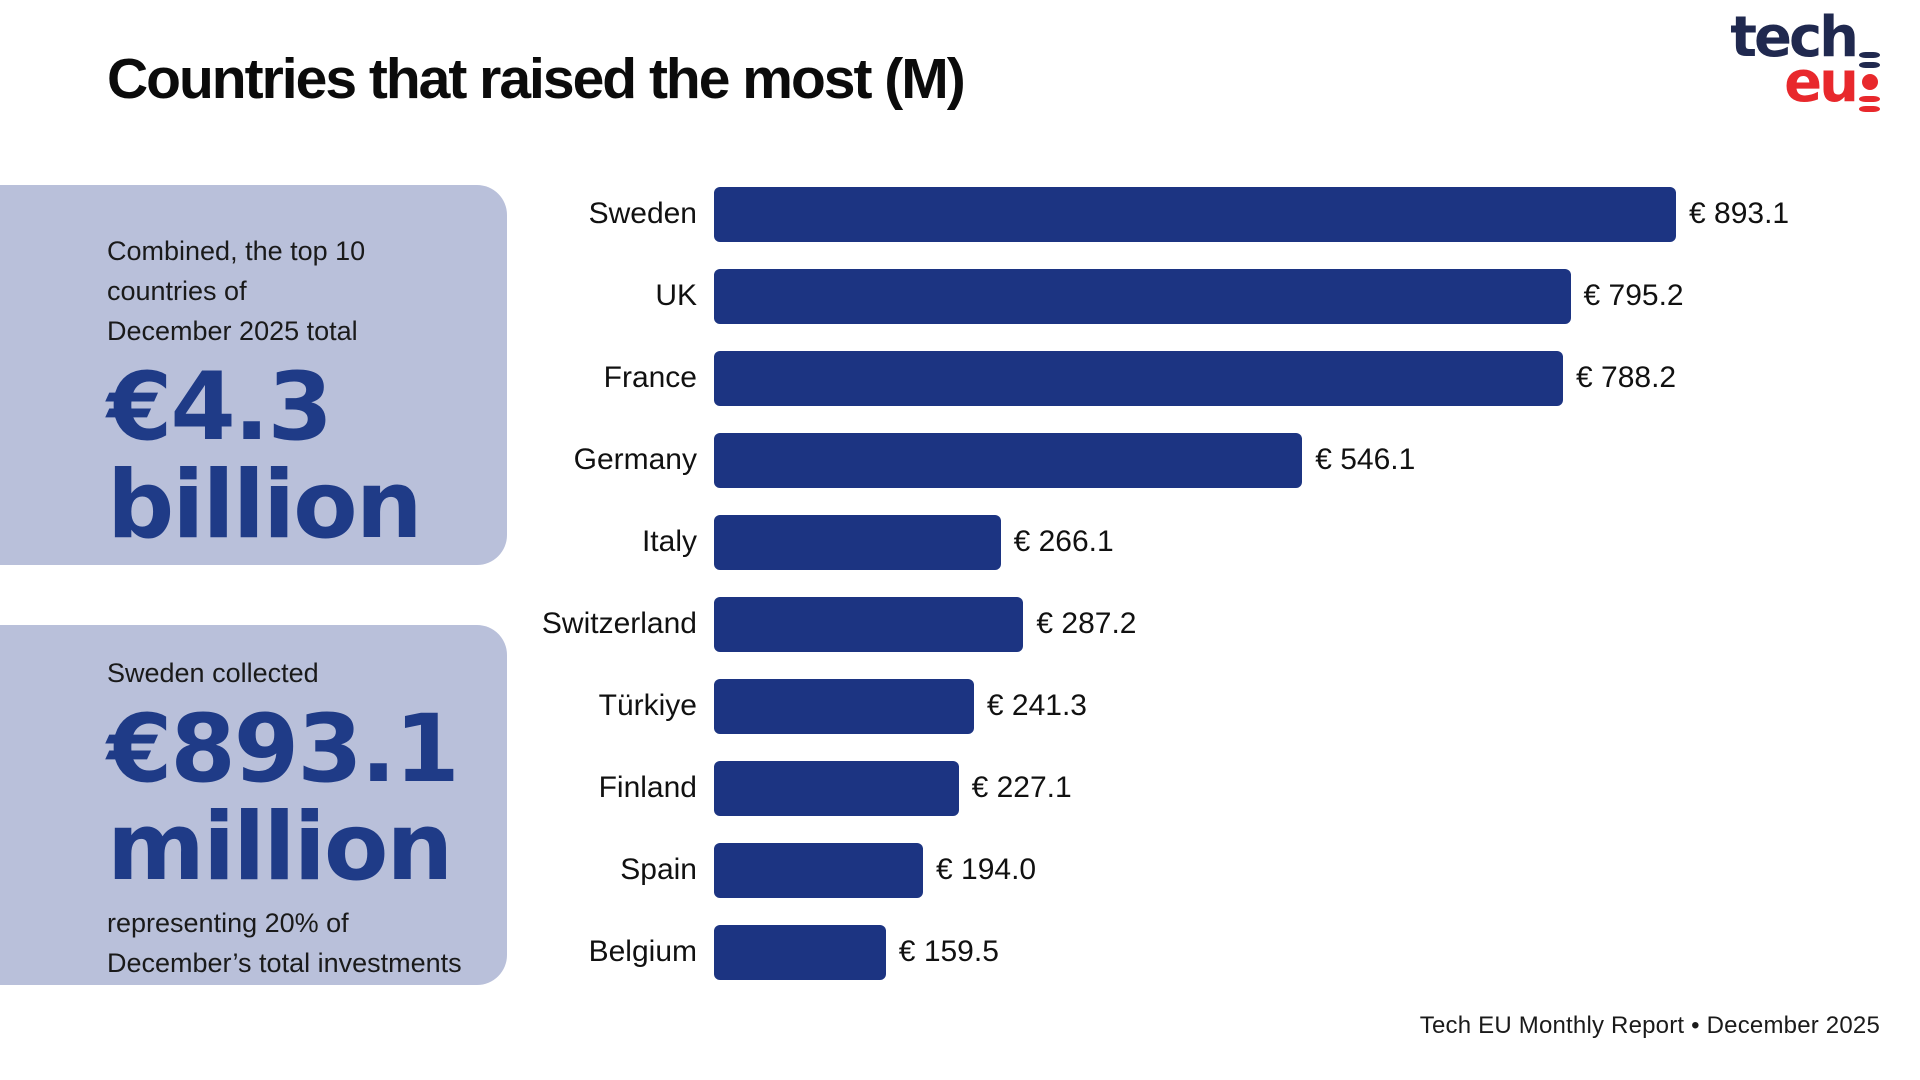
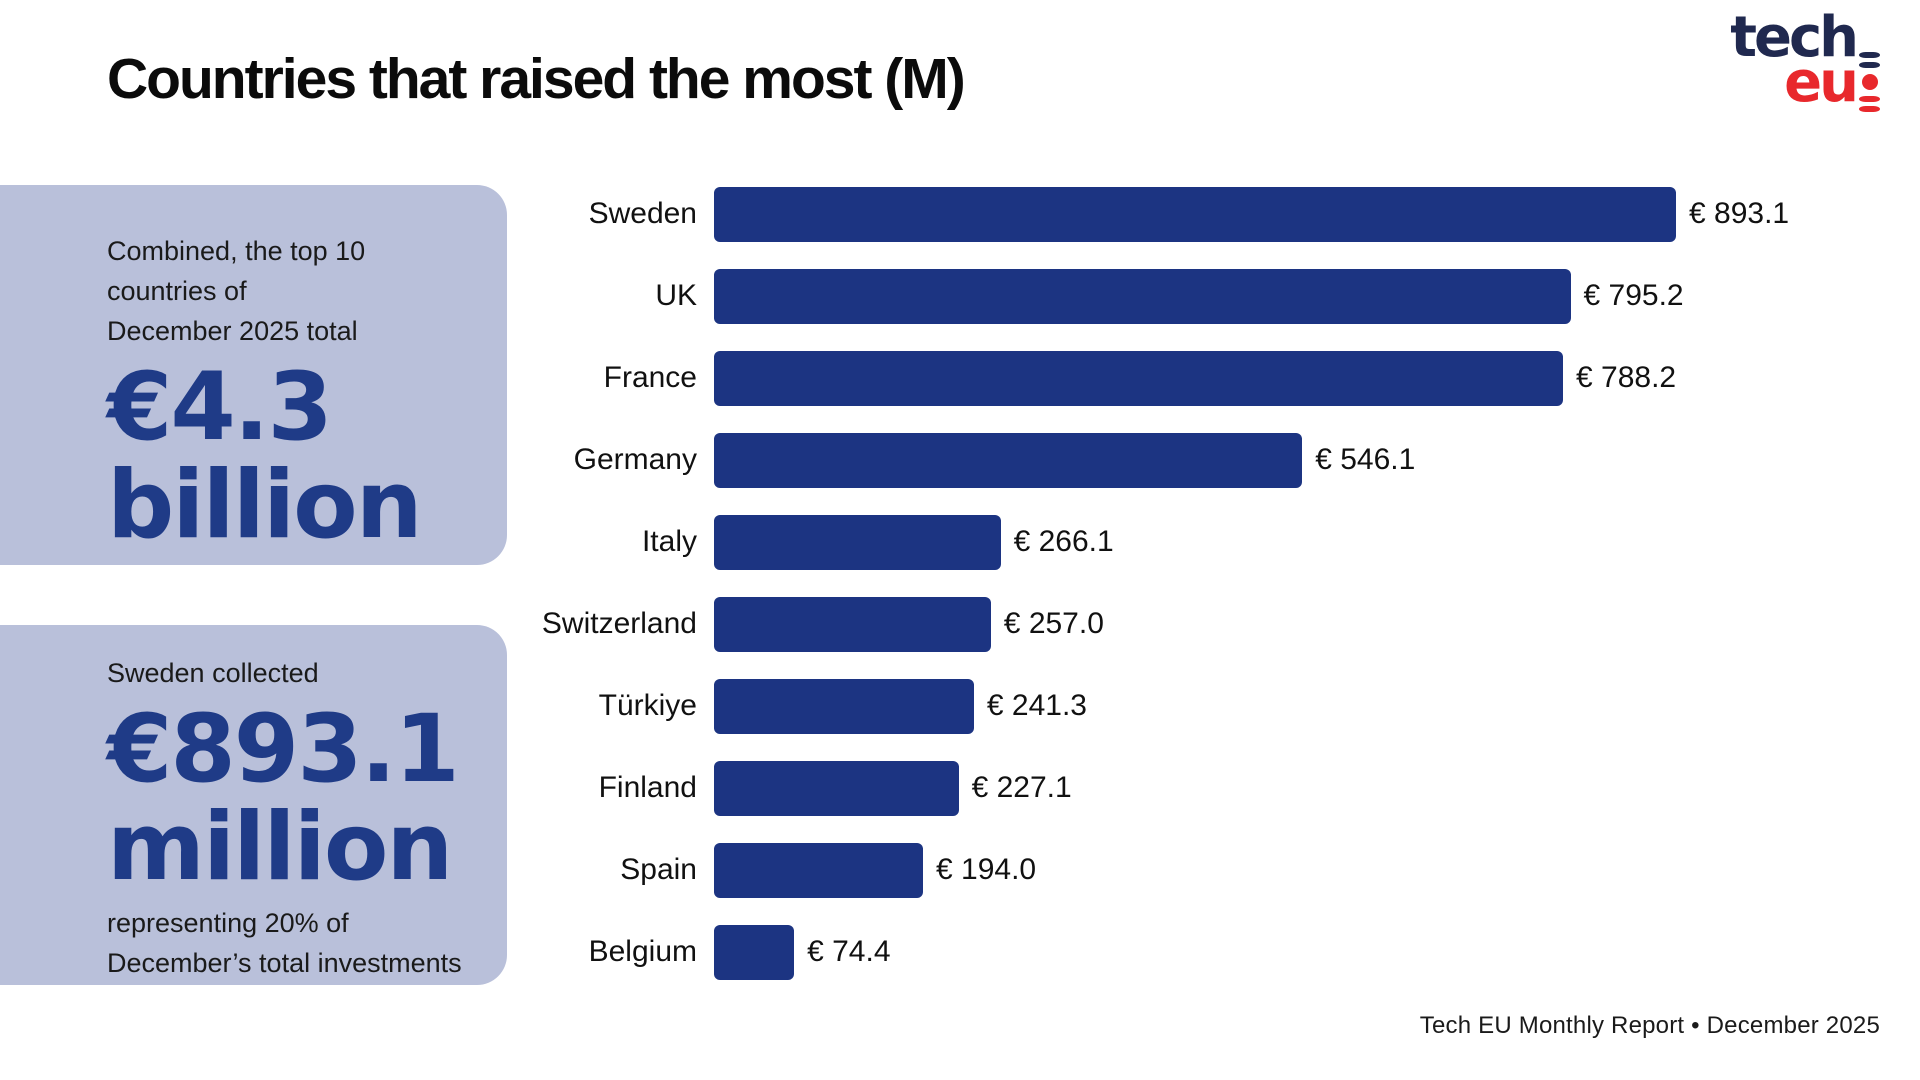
Switzerland: 287.2 -> 257.0
Belgium: 159.5 -> 74.4
